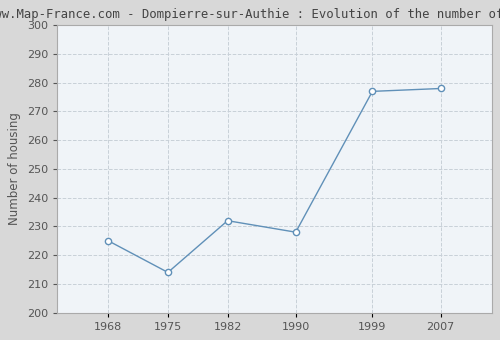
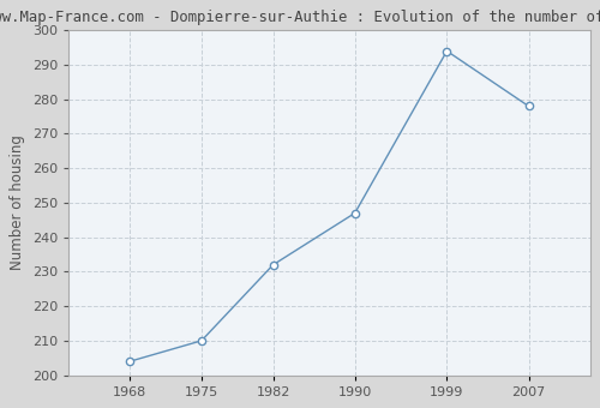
1968: 225 -> 204
1975: 214 -> 210
1990: 228 -> 247
1999: 277 -> 294
